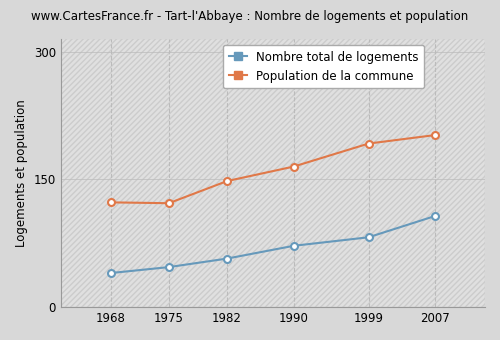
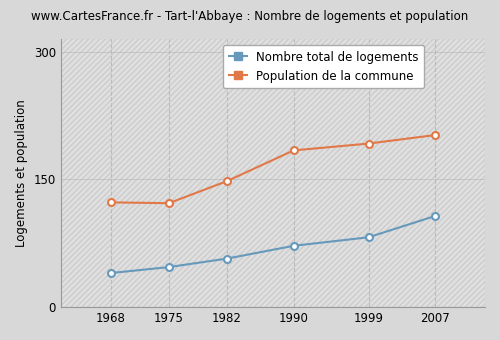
Population de la commune/1990: 165 -> 184
